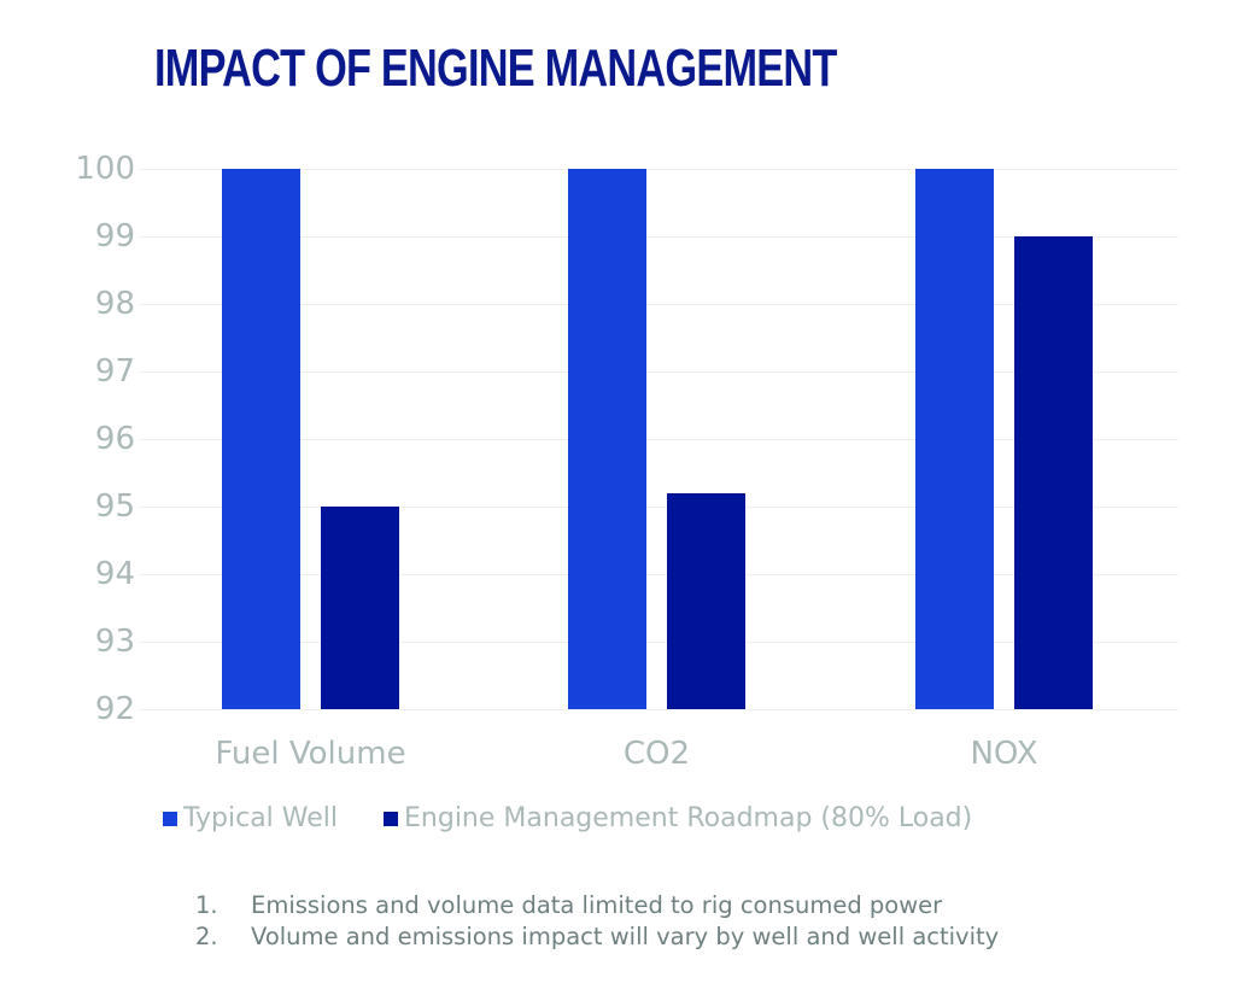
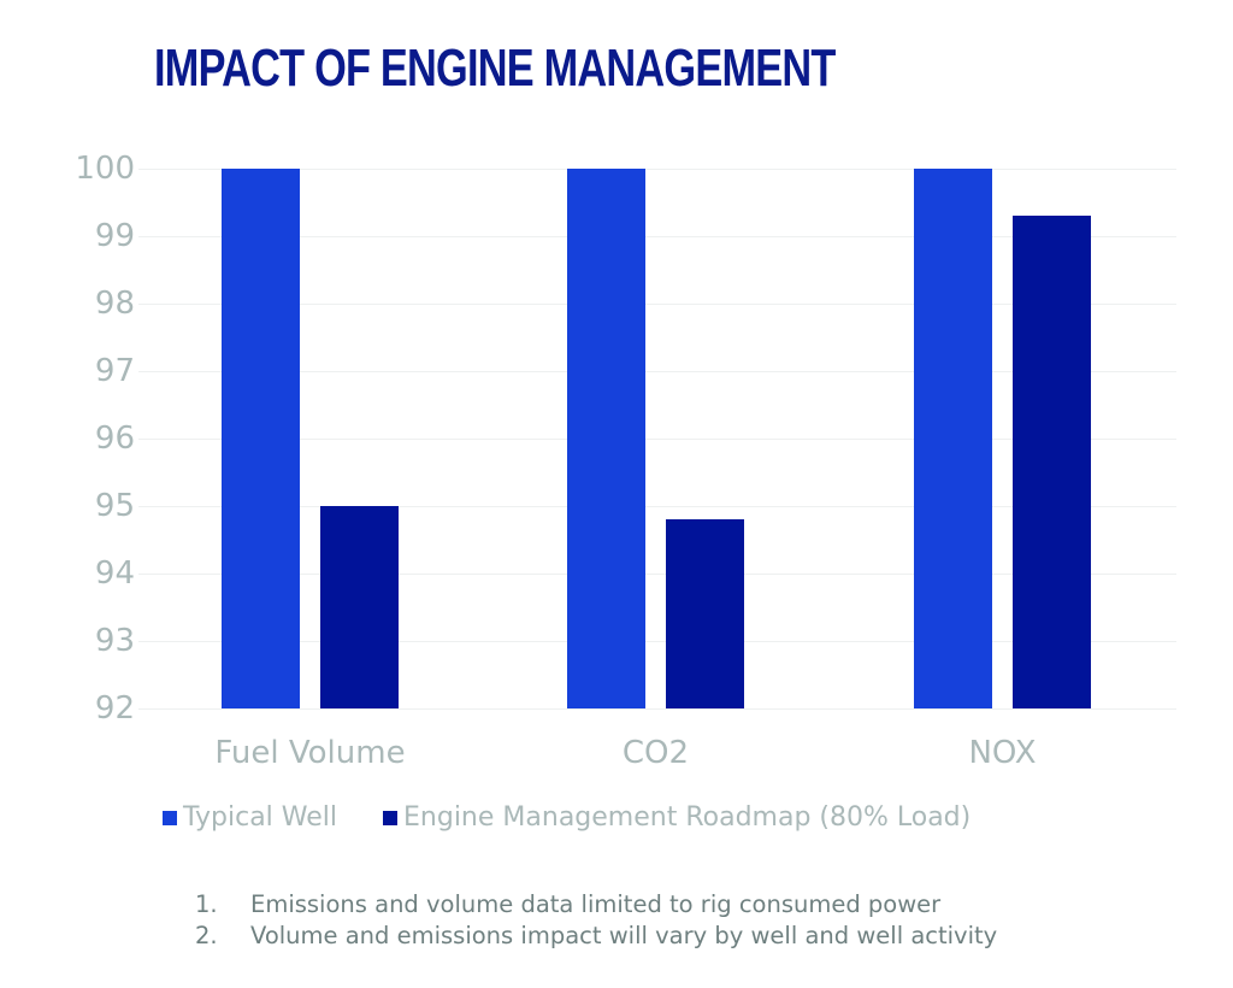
Engine Management Roadmap (80% Load)/CO2: 95.2 -> 94.8
Engine Management Roadmap (80% Load)/NOX: 99.0 -> 99.3
